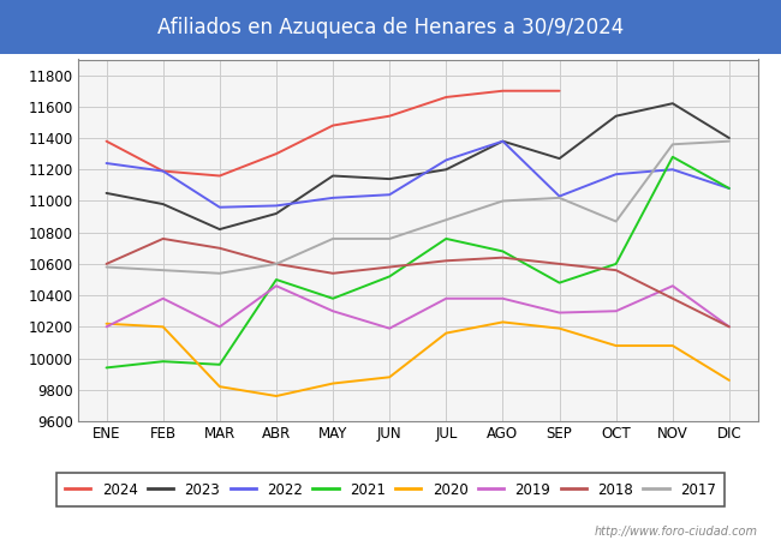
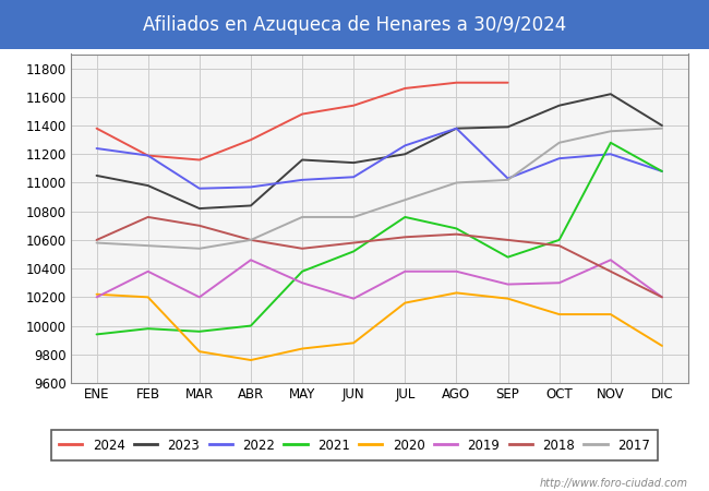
2023/ABR: 10920 -> 10840
2021/ABR: 10500 -> 10000
2023/SEP: 11270 -> 11390
2017/OCT: 10870 -> 11280
